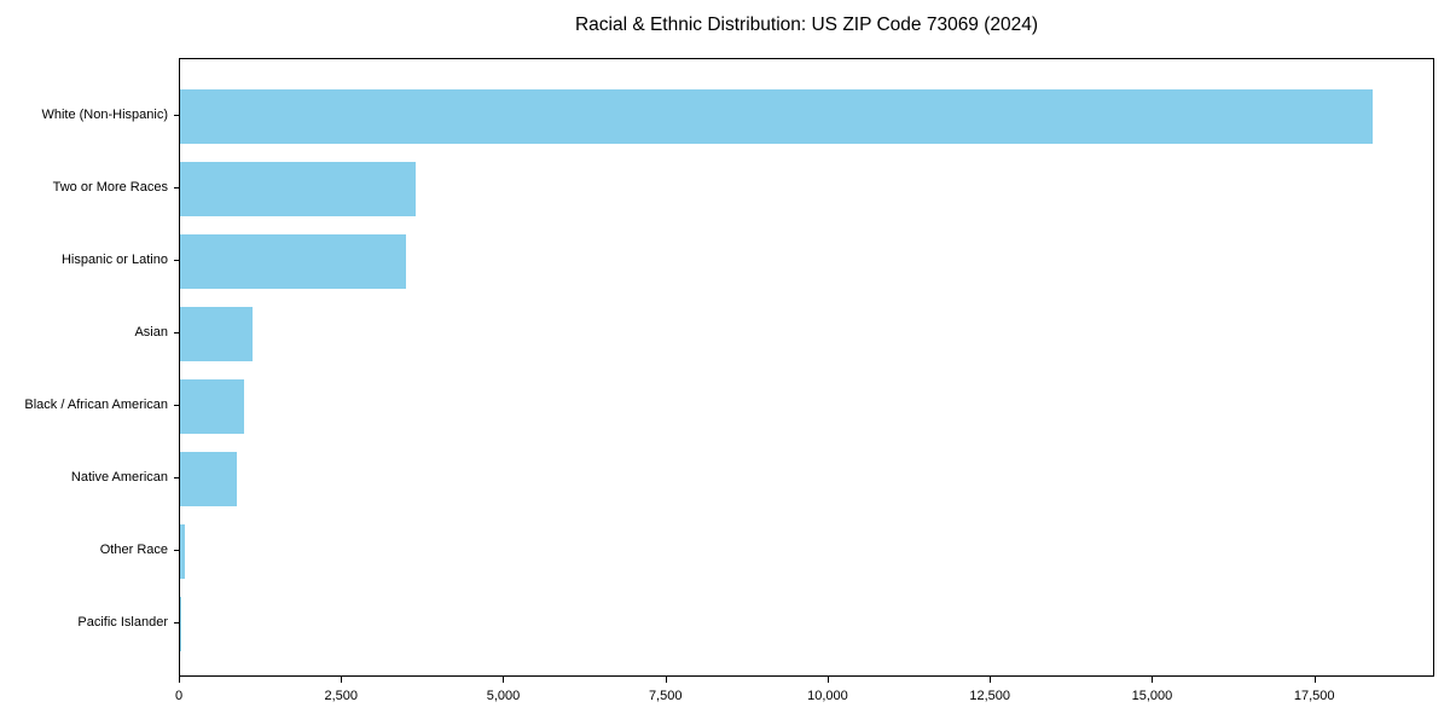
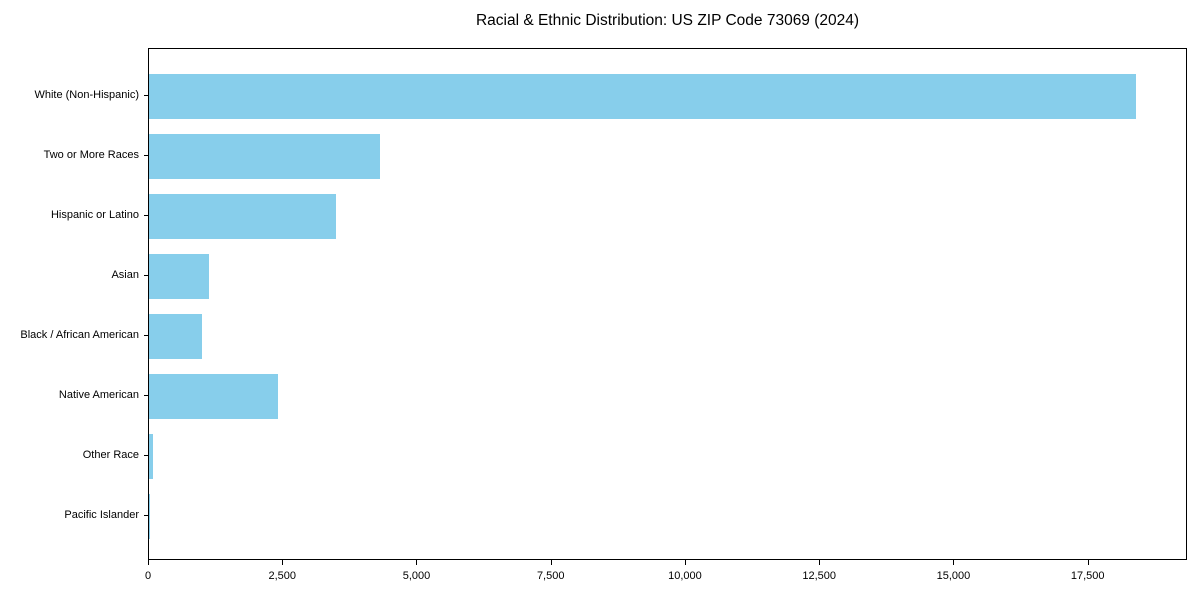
Two or More Races: 3600 -> 4300
Native American: 900 -> 2400
